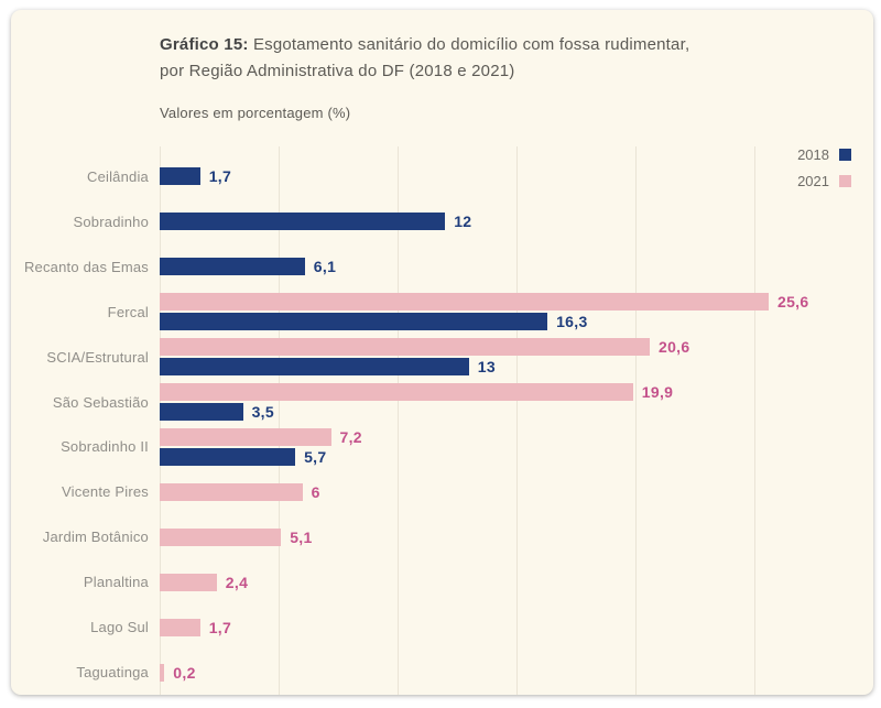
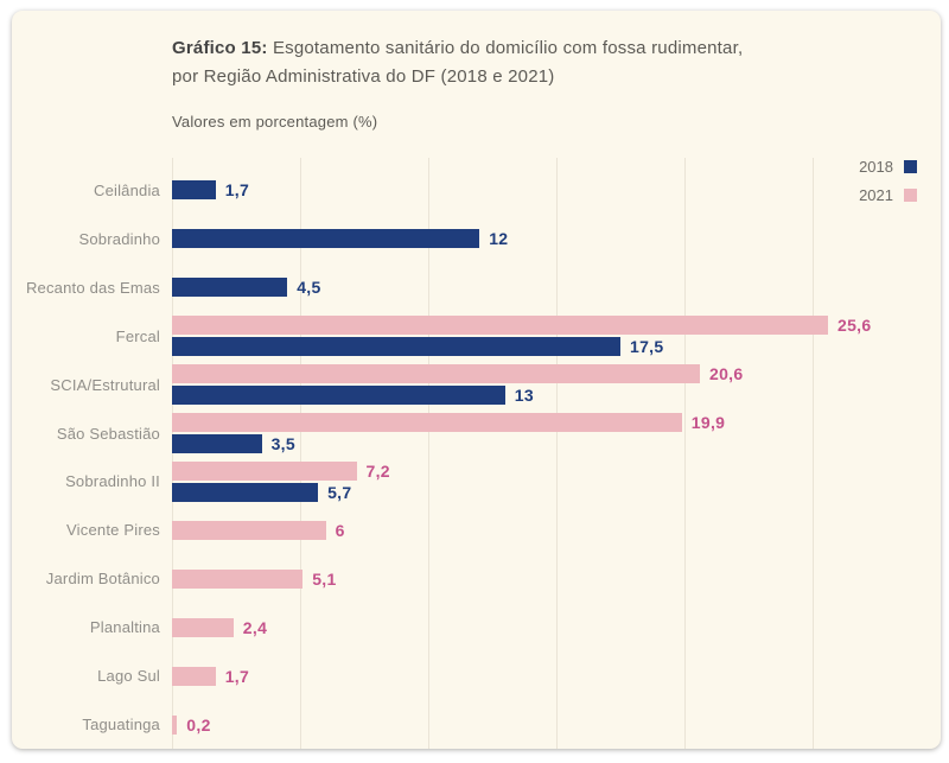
2018/Recanto das Emas: 6,1 -> 4,5
2018/Fercal: 16,3 -> 17,5
